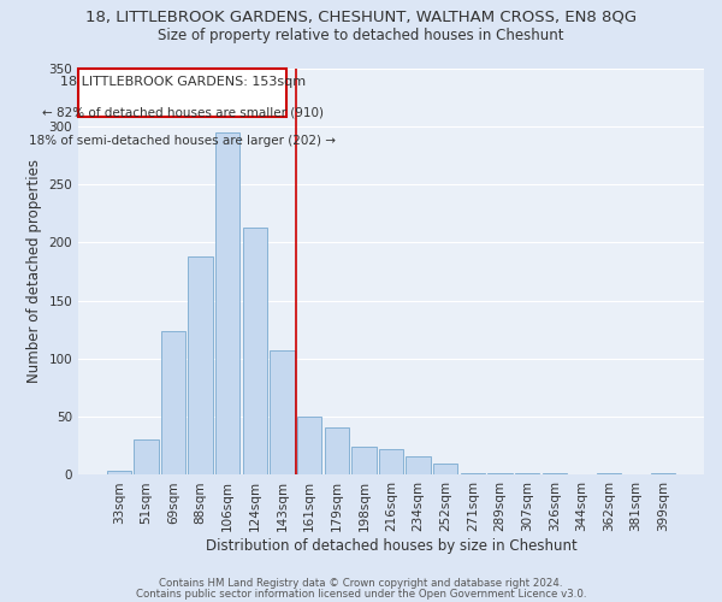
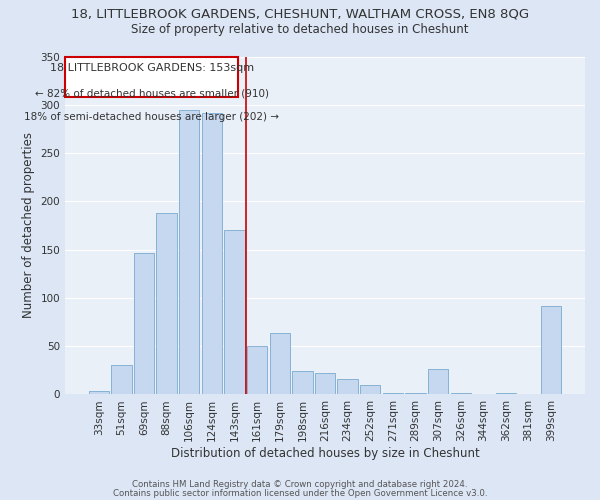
69sqm: 124 -> 146
124sqm: 213 -> 292
143sqm: 107 -> 170
179sqm: 41 -> 64
307sqm: 1 -> 26
399sqm: 2 -> 92
